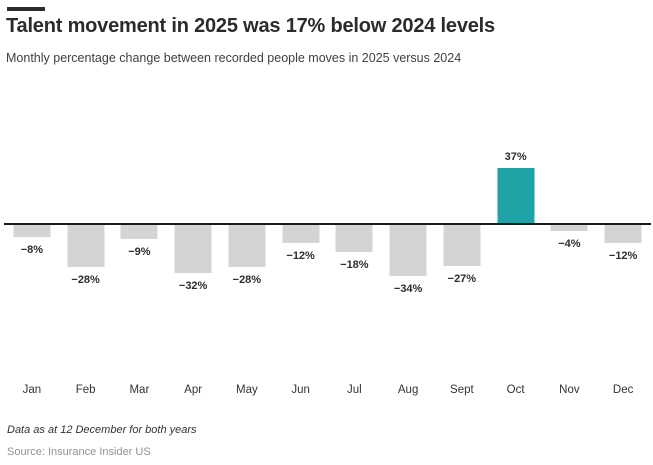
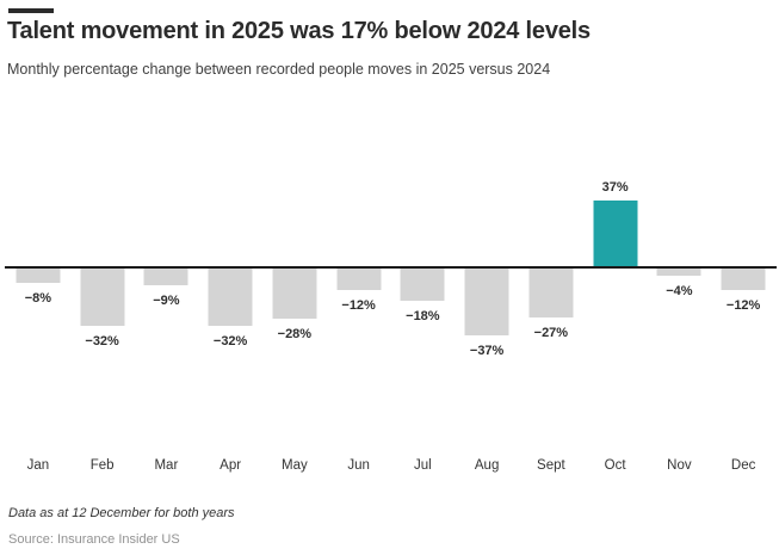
Feb: −28% -> −32%
Aug: −34% -> −37%
